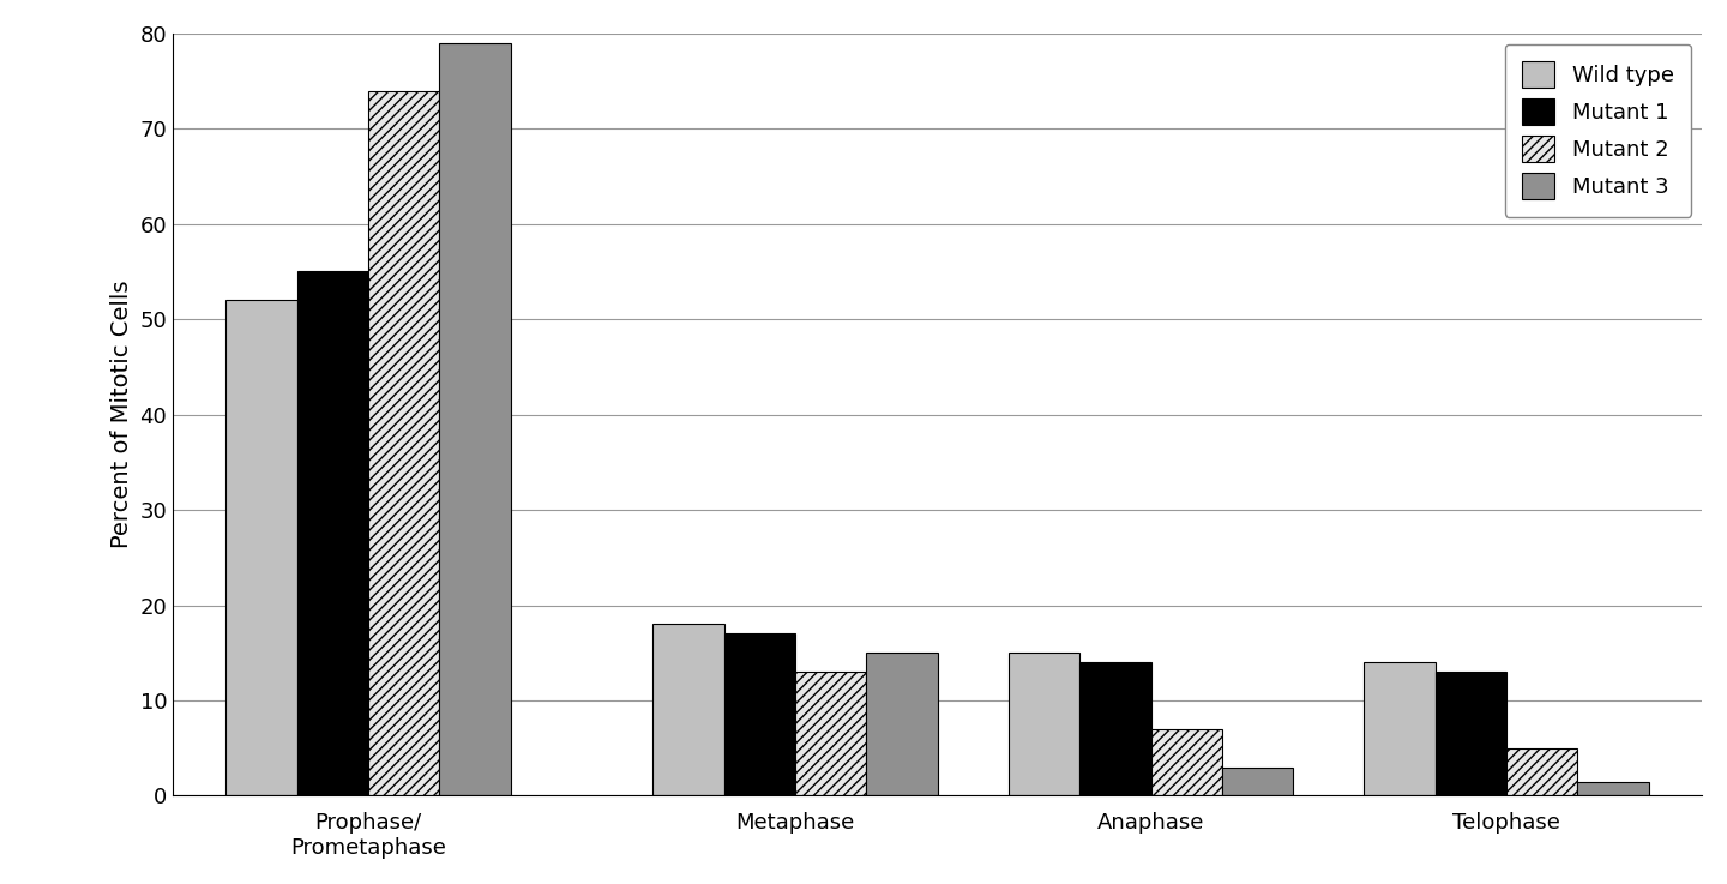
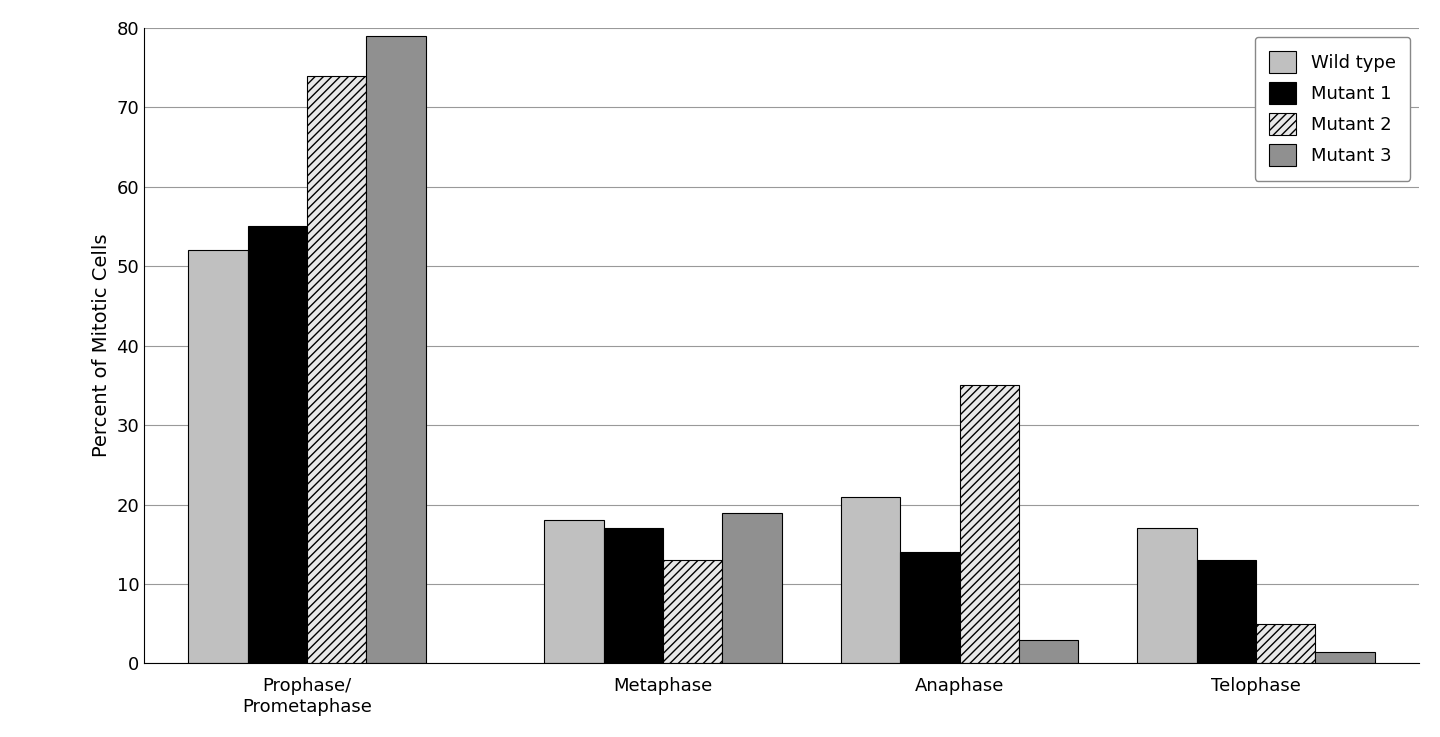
Mutant 3/Metaphase: 15.0 -> 19.0
Wild type/Anaphase: 15 -> 21
Mutant 2/Anaphase: 7 -> 35
Wild type/Telophase: 14 -> 17
